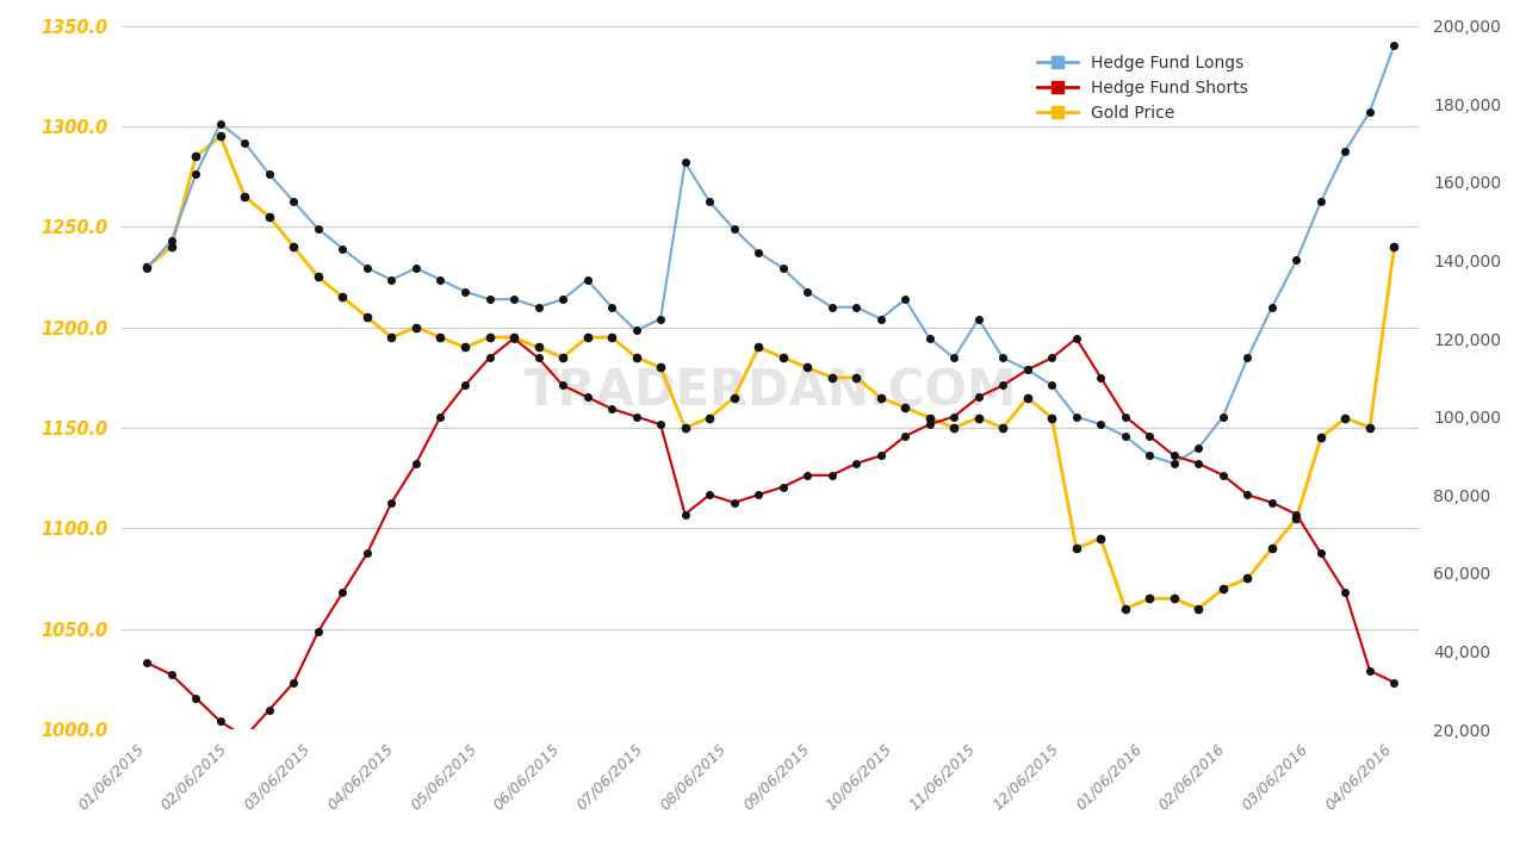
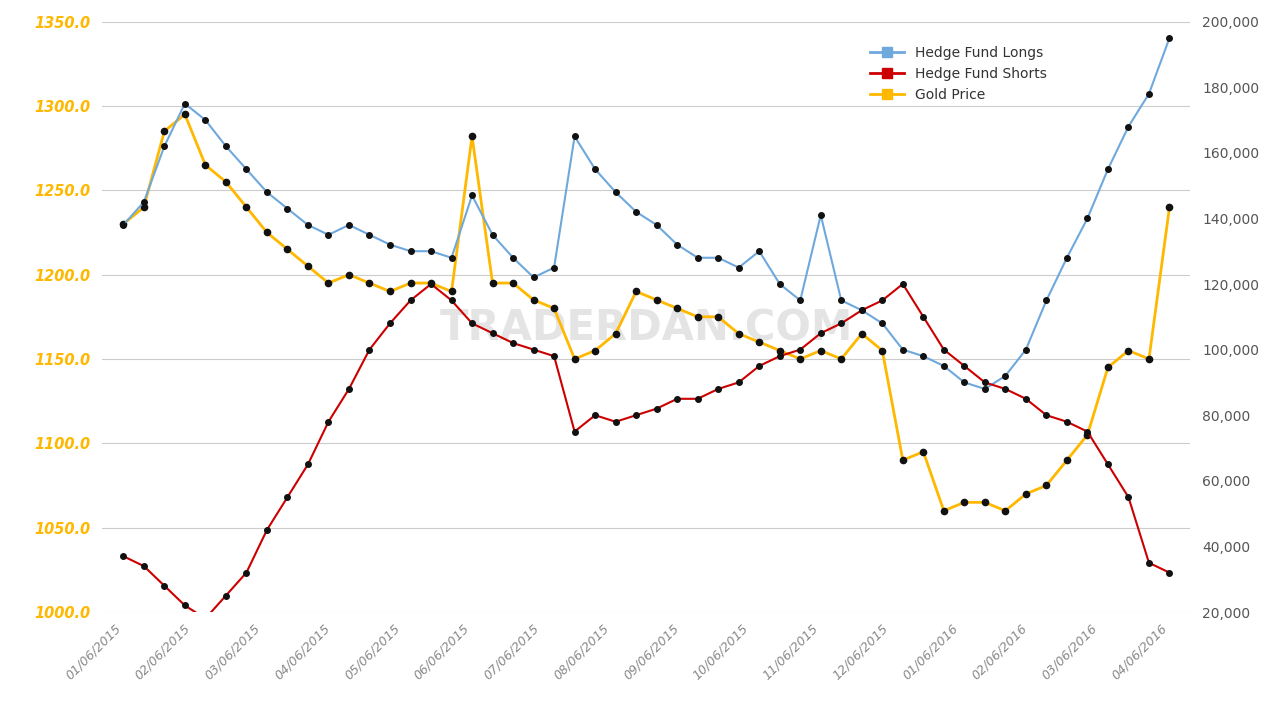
Gold Price/06/06/2015: 1185 -> 1282
Hedge Fund Longs/06/06/2015: 130,000 -> 147,000
Hedge Fund Longs/11/06/2015: 125,000 -> 141,000
